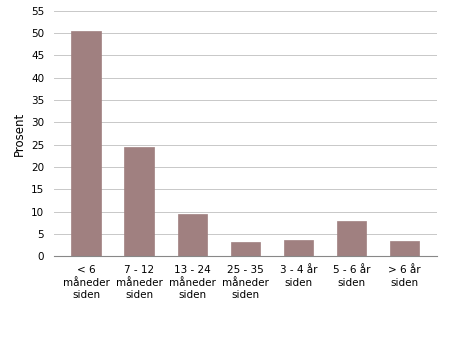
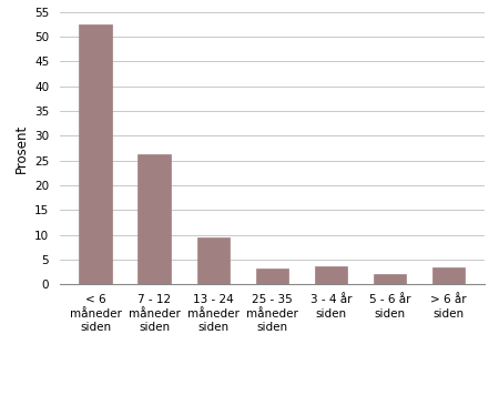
< 6 måneder siden: 50.5 -> 52.5
7 - 12 måneder siden: 24.5 -> 26.3
5 - 6 år siden: 8.0 -> 2.1
